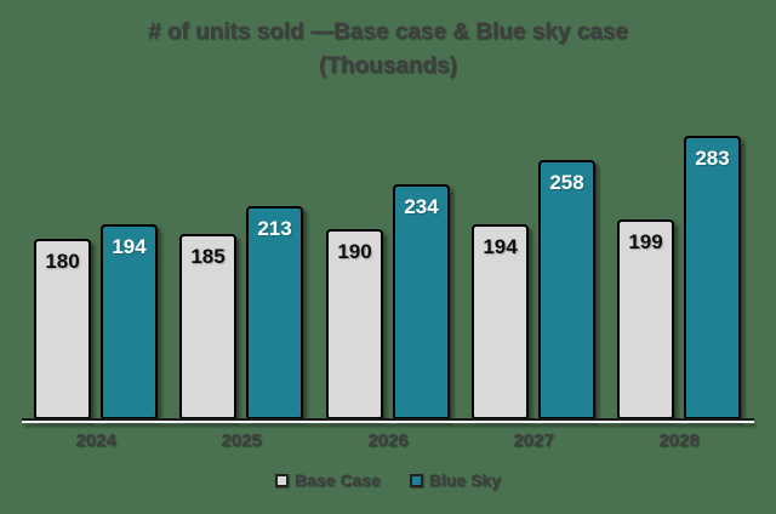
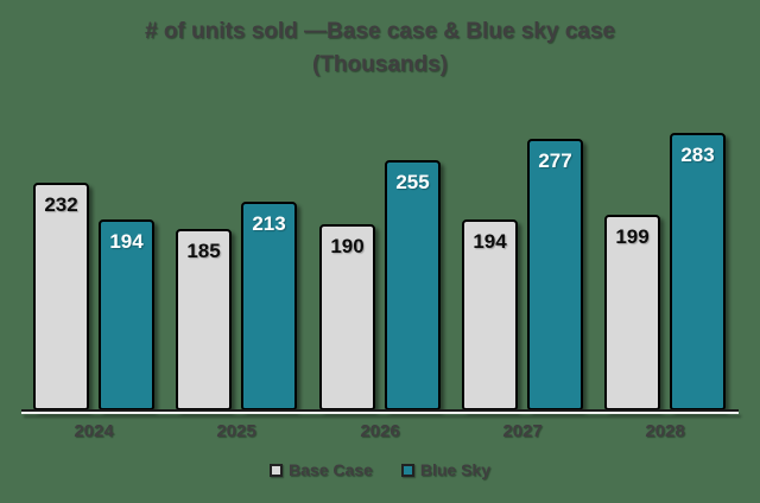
Base Case/2024: 180 -> 232
Blue Sky/2026: 234 -> 255
Blue Sky/2027: 258 -> 277
